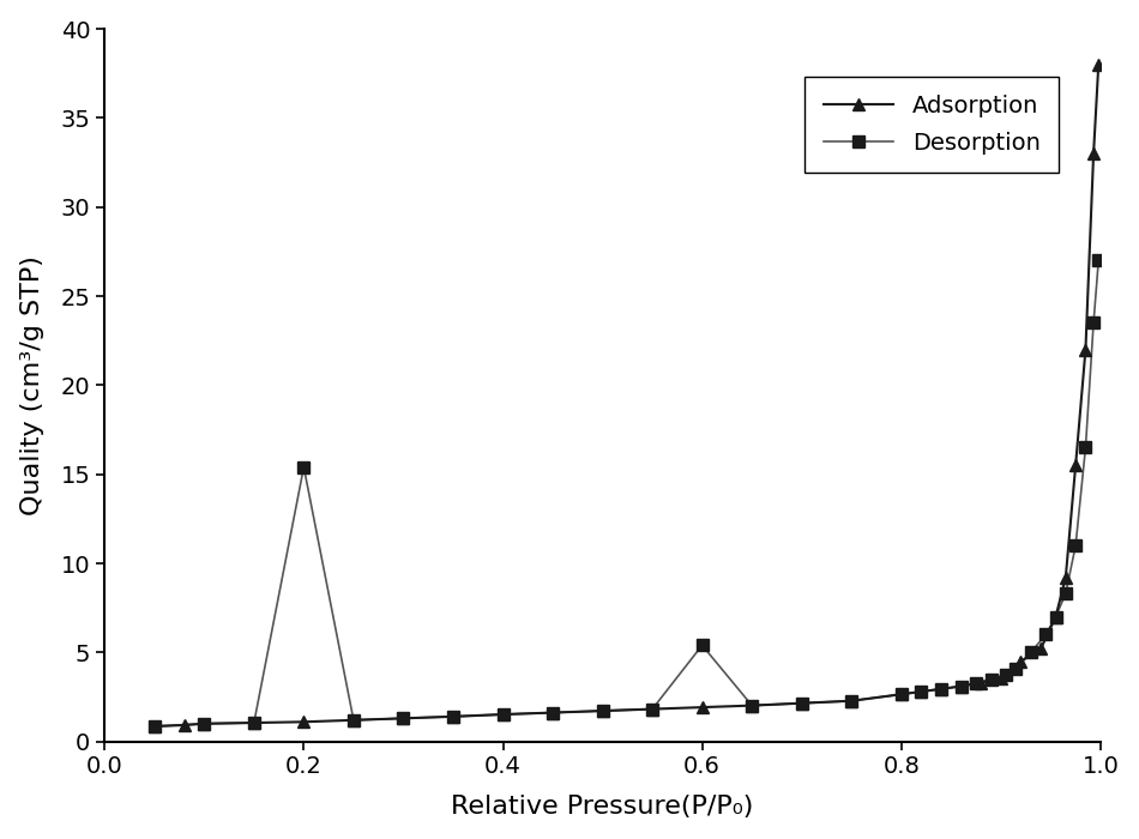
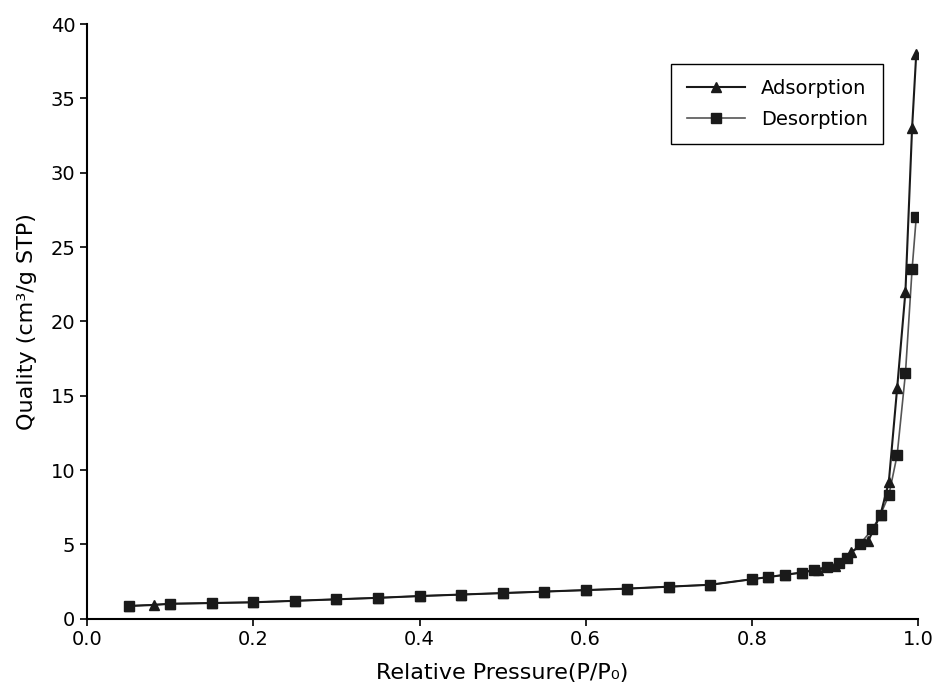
Desorption/0.2: 15.4 -> 1.1
Desorption/0.6: 5.4 -> 1.9
